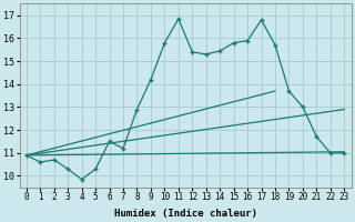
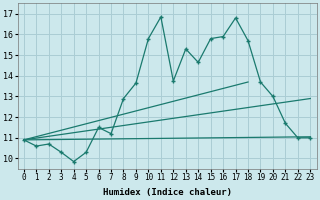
9: 14.20 -> 13.65
12: 15.40 -> 13.75
14: 15.45 -> 14.65
